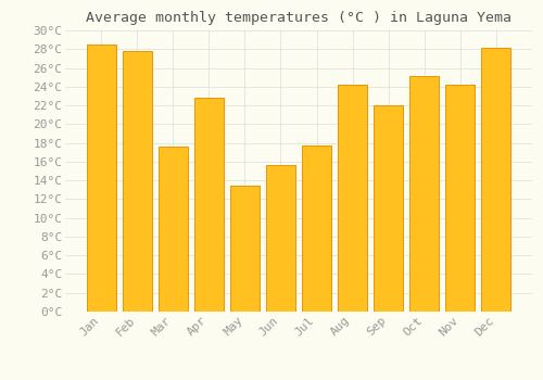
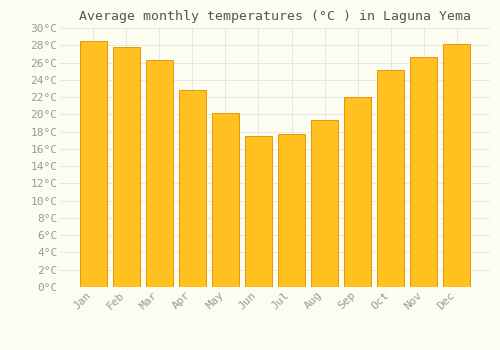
Mar: 17.6°C -> 26.3°C
May: 13.4°C -> 20.2°C
Jun: 15.6°C -> 17.5°C
Aug: 24.2°C -> 19.4°C
Nov: 24.2°C -> 26.6°C
